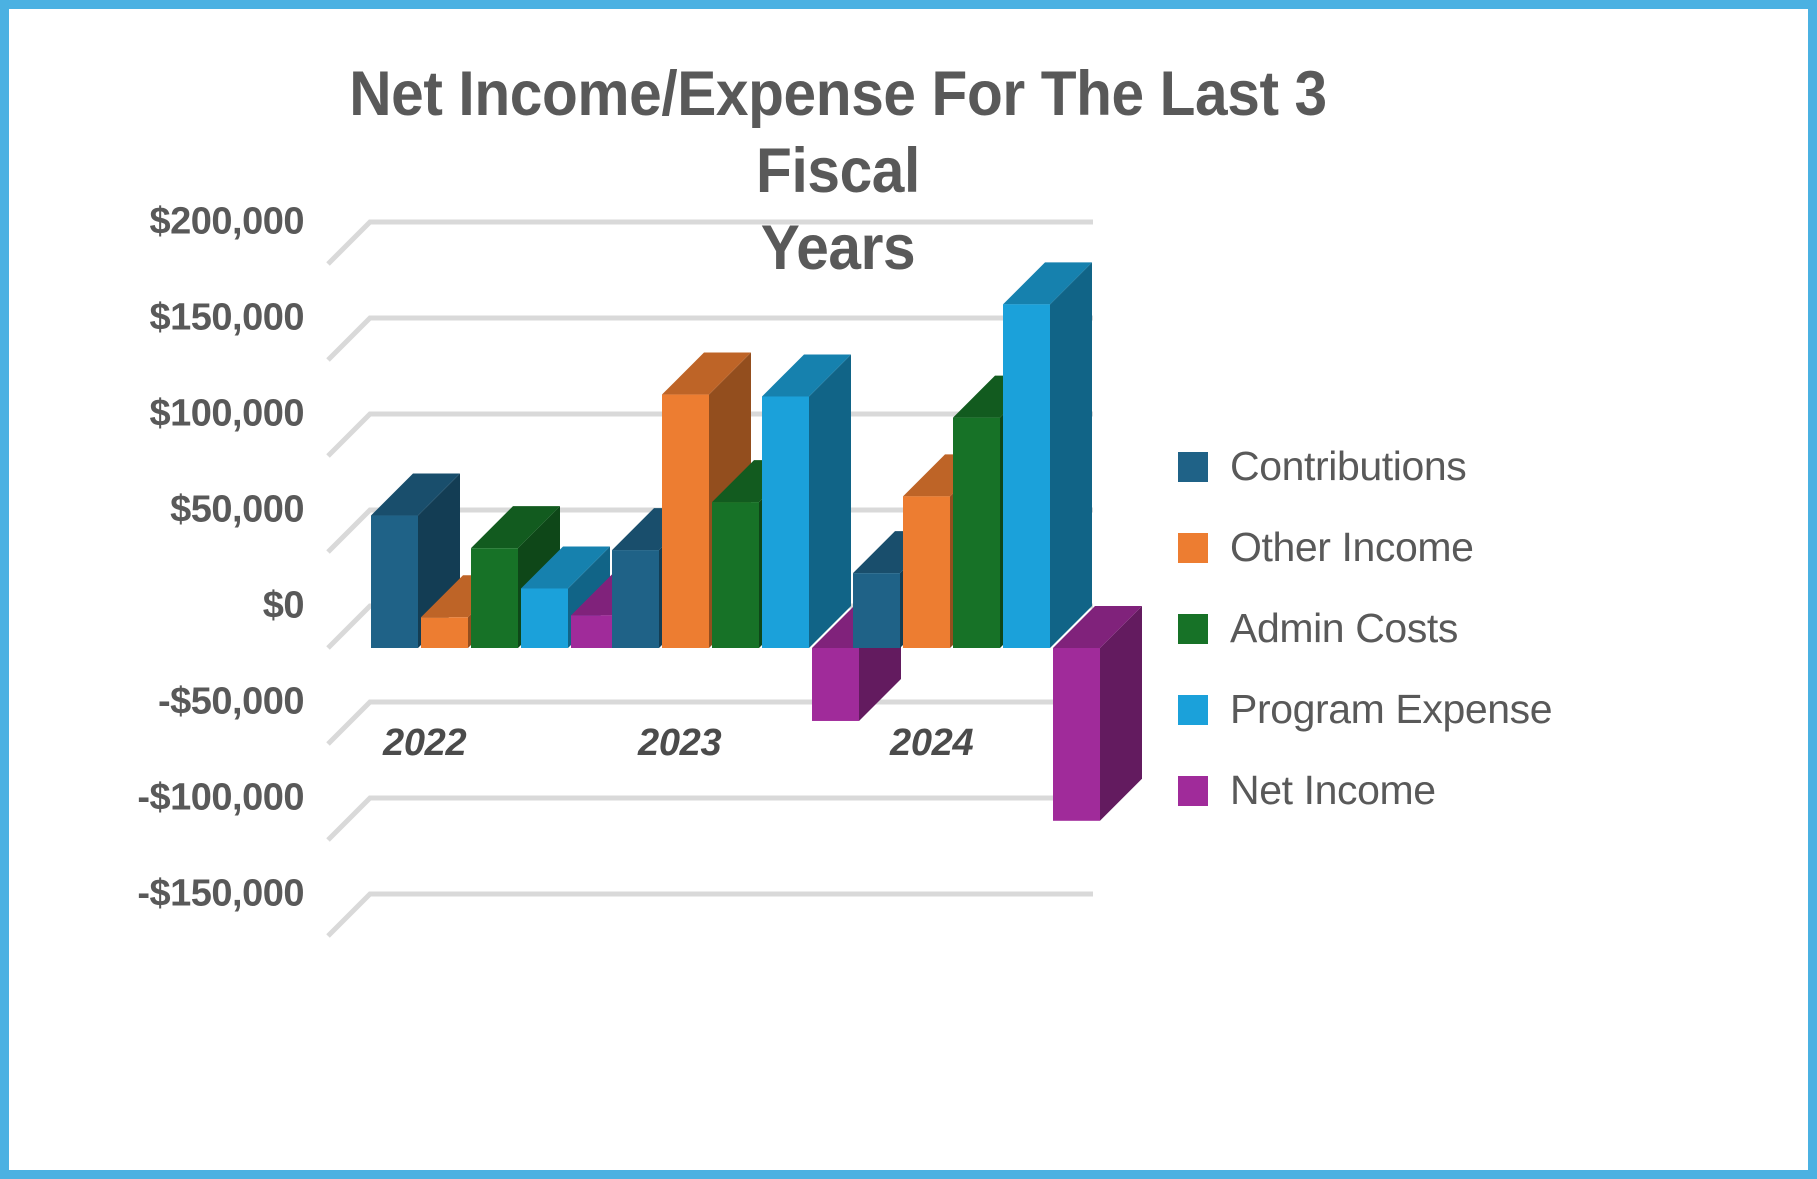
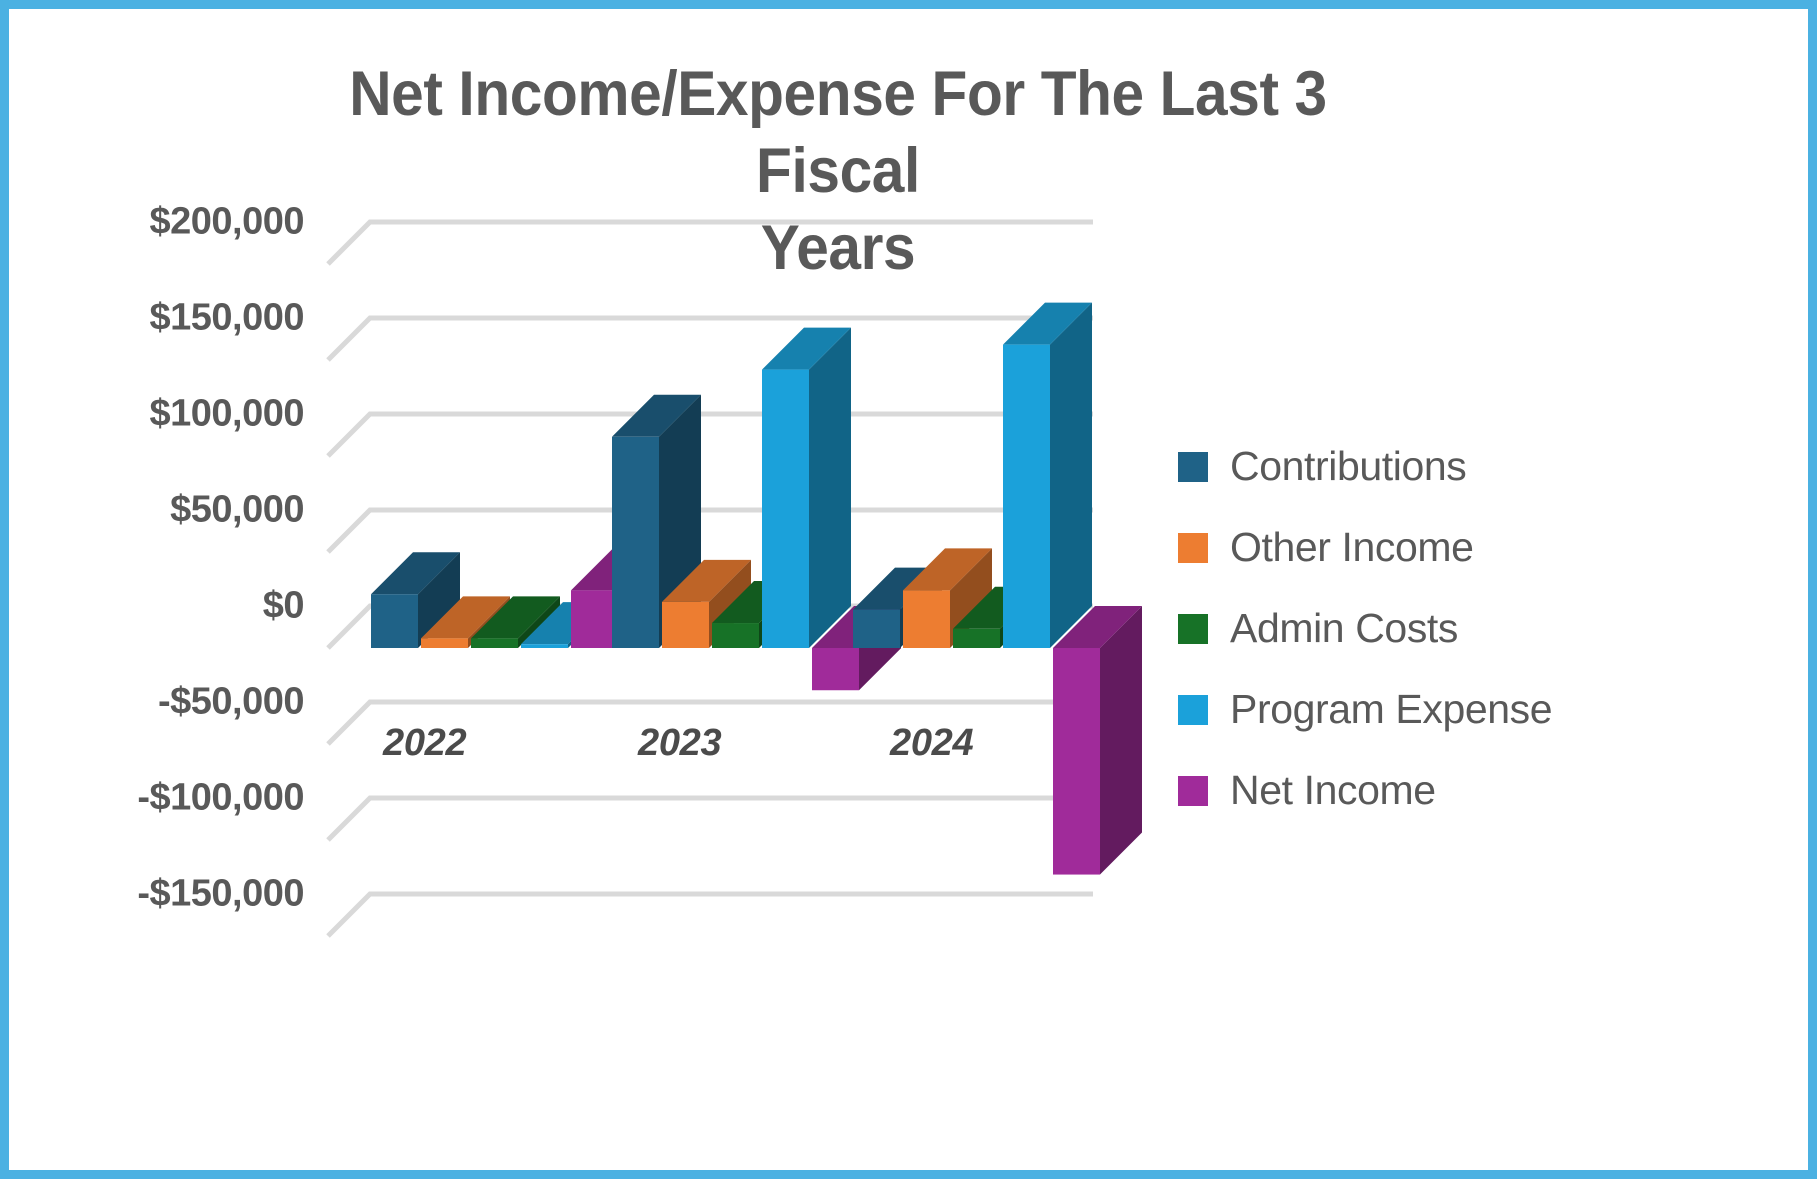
Contributions/2022: $69000 -> $28000
Other Income/2022: $16000 -> $5000
Admin Costs/2022: $52000 -> $5000
Program Expense/2022: $31000 -> $2000
Net Income/2022: $17000 -> $30000
Contributions/2023: $51000 -> $110000
Other Income/2023: $132000 -> $24000
Admin Costs/2023: $76000 -> $13000
Program Expense/2023: $131000 -> $145000
Net Income/2023: -$38000 -> -$22000
Contributions/2024: $39000 -> $20000
Other Income/2024: $79000 -> $30000
Admin Costs/2024: $120000 -> $10000
Program Expense/2024: $179000 -> $158000
Net Income/2024: -$90000 -> -$118000
